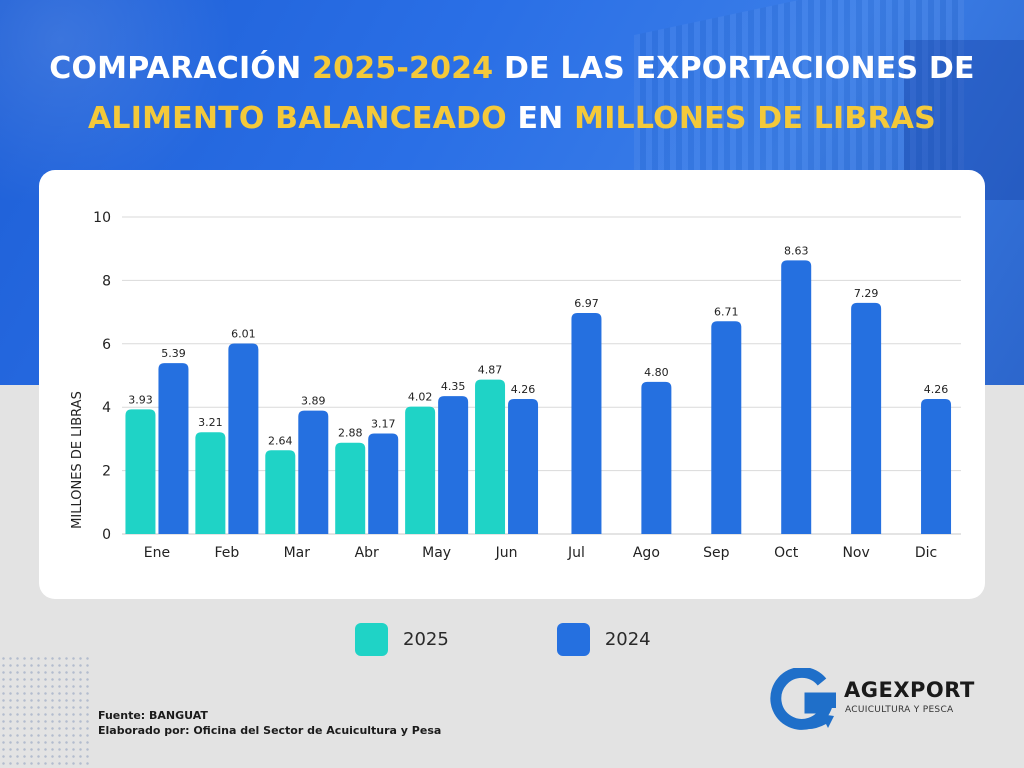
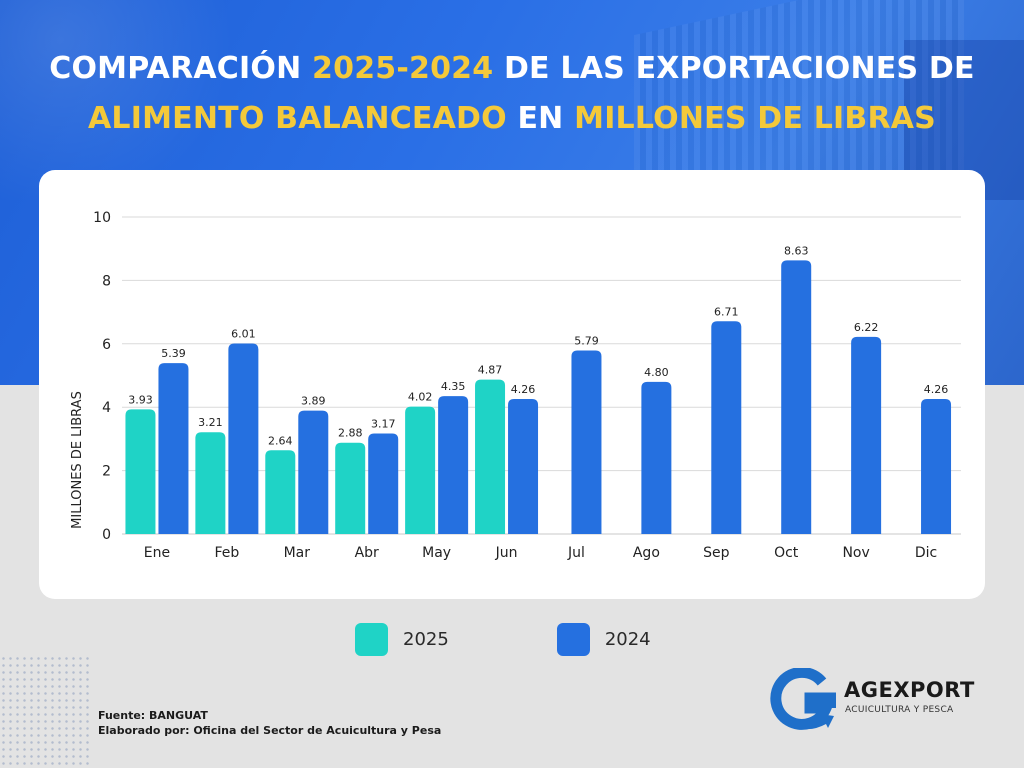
2024/Jul: 6.97 -> 5.79
2024/Nov: 7.29 -> 6.22
